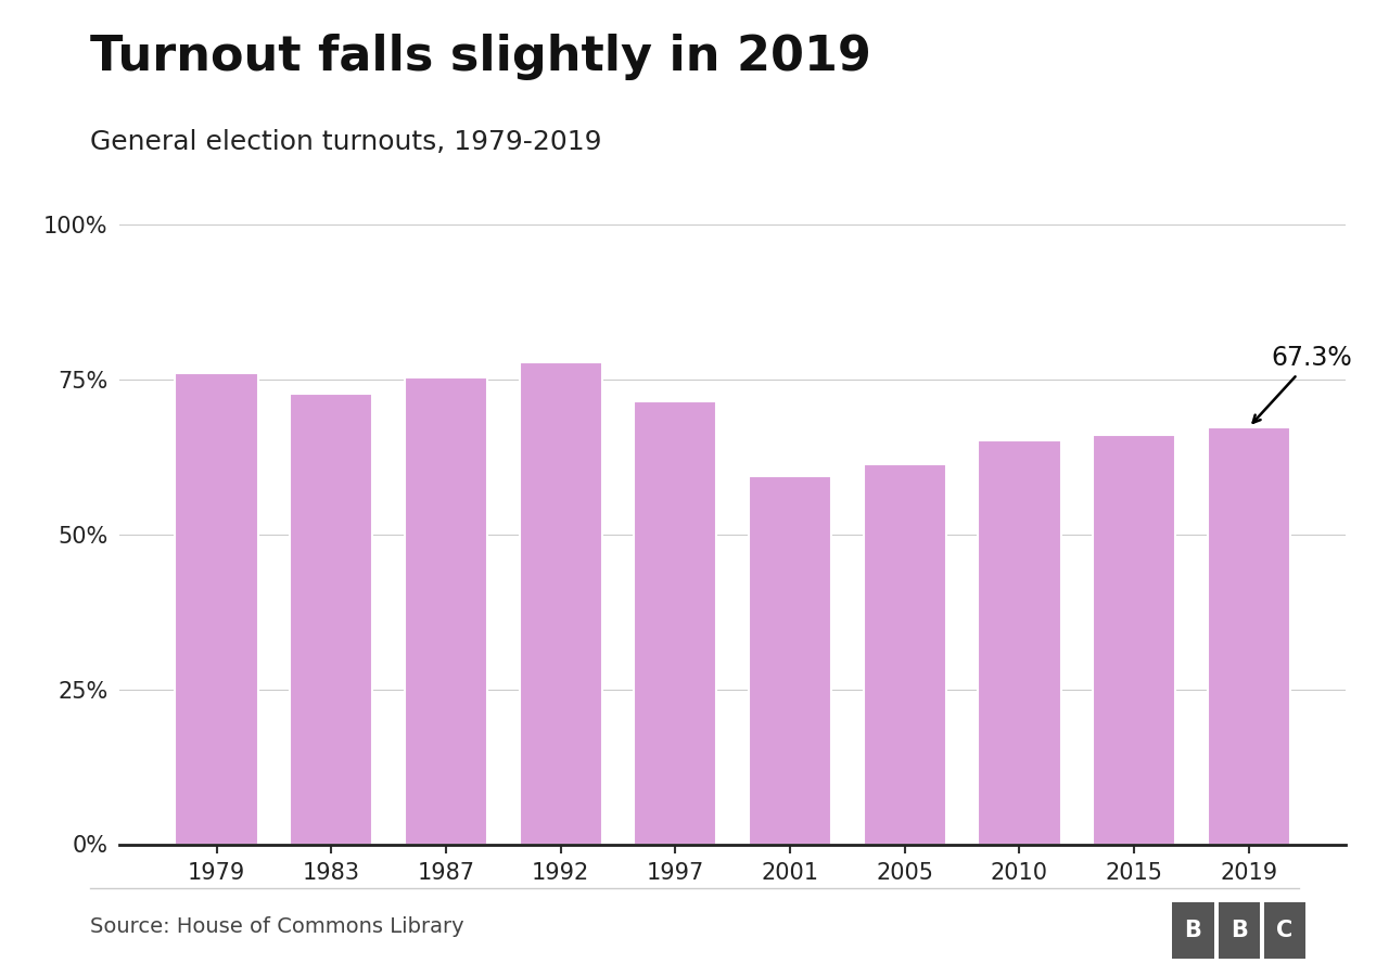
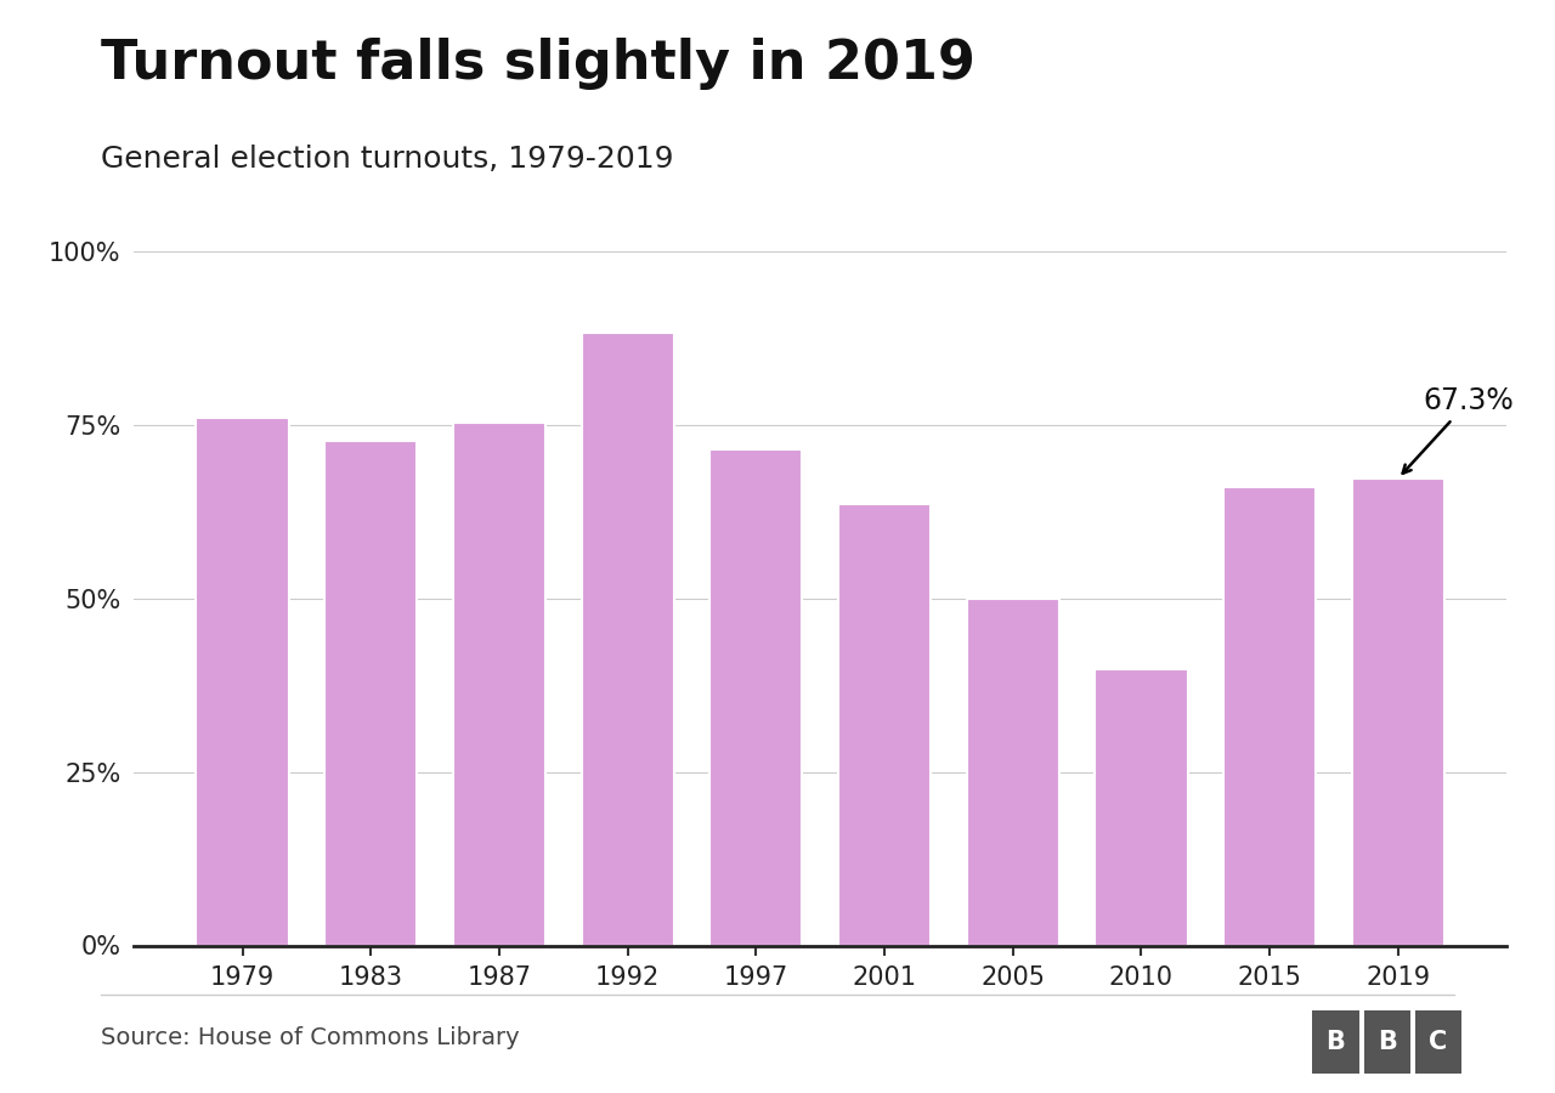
1992: 77.7% -> 88.2%
2001: 59.4% -> 63.6%
2005: 61.4% -> 50.0%
2010: 65.1% -> 39.8%
